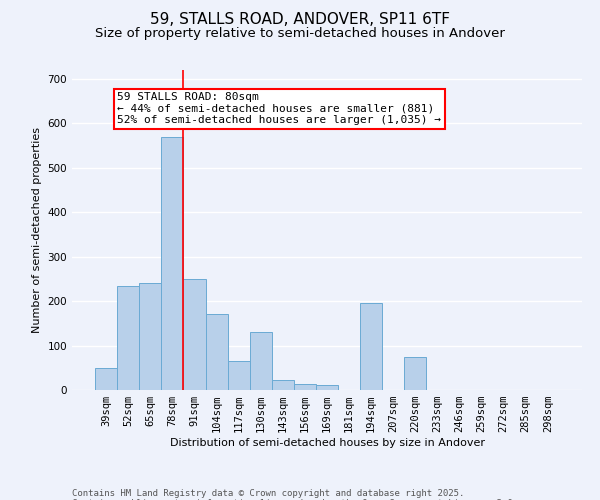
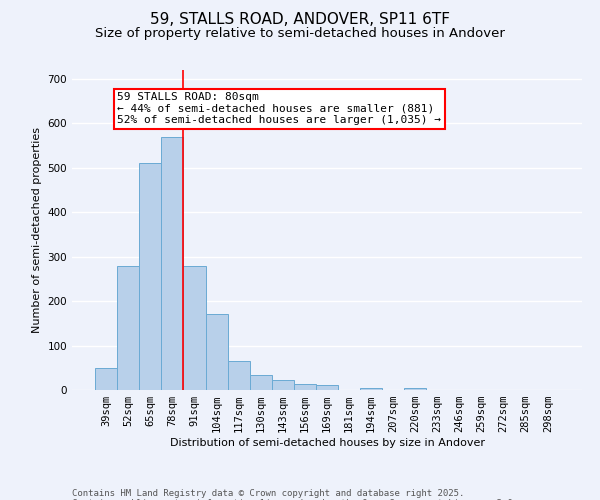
52sqm: 235 -> 278
65sqm: 240 -> 510
91sqm: 250 -> 280
130sqm: 130 -> 33
194sqm: 195 -> 5
220sqm: 75 -> 5
